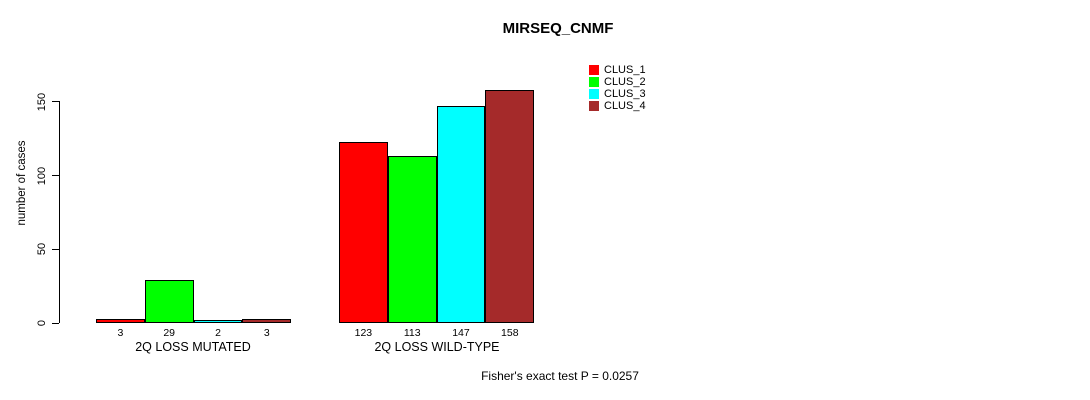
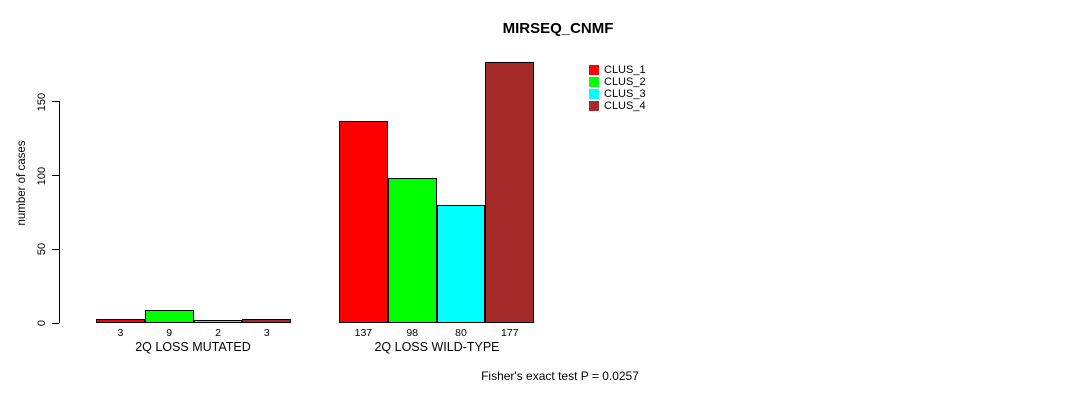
CLUS_2/2Q LOSS MUTATED: 29 -> 9
CLUS_1/2Q LOSS WILD-TYPE: 123 -> 137
CLUS_2/2Q LOSS WILD-TYPE: 113 -> 98
CLUS_3/2Q LOSS WILD-TYPE: 147 -> 80
CLUS_4/2Q LOSS WILD-TYPE: 158 -> 177
